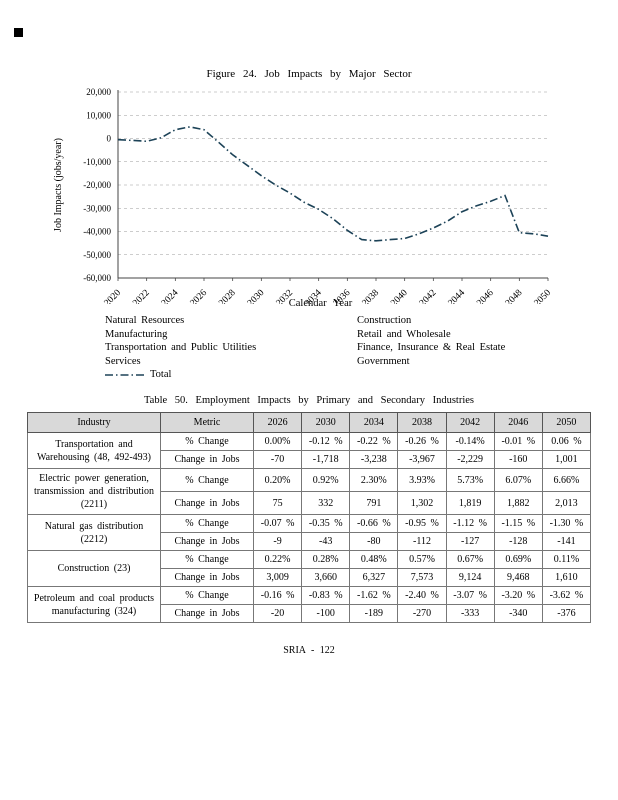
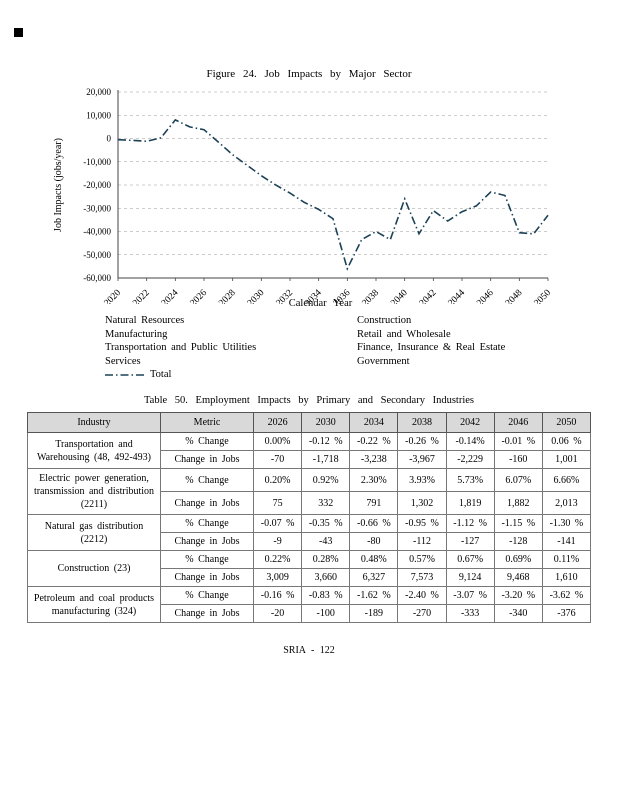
2024: 4000 -> 8000
2036: -40000 -> -56000
2038: -44000 -> -40000
2040: -43000 -> -26000
2042: -38000 -> -31000
2046: -27000 -> -23000
2050: -42000 -> -33000
